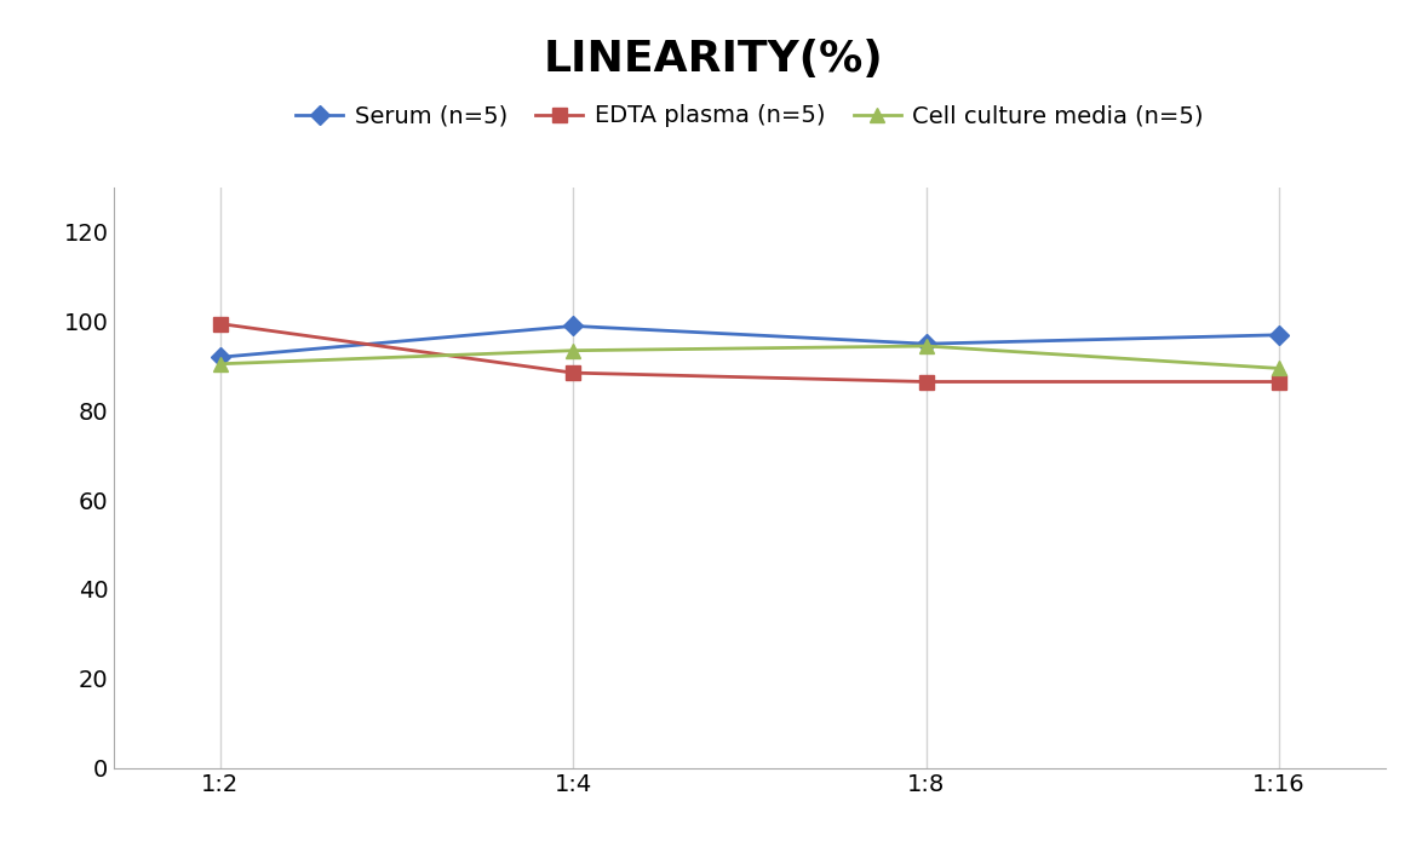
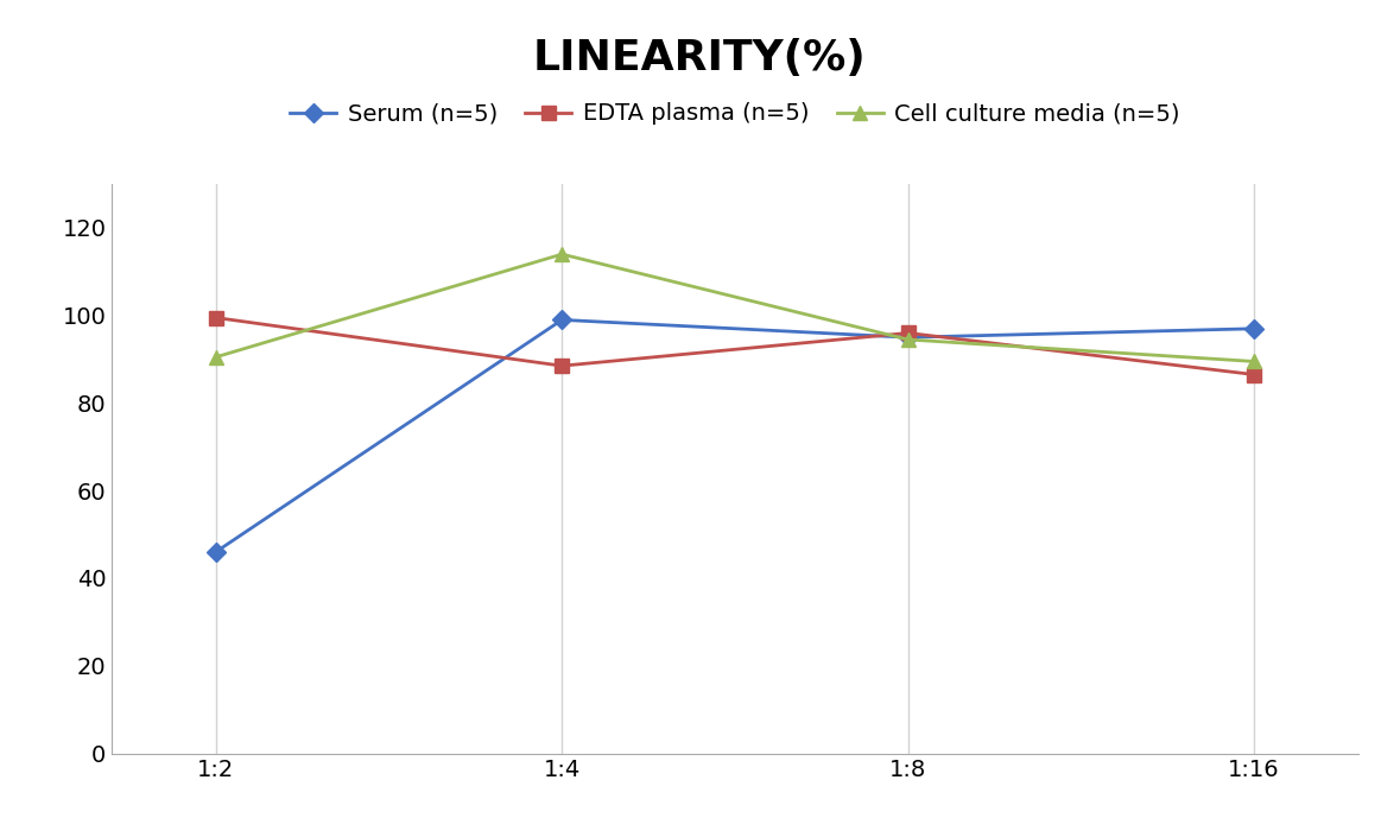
Serum (n=5)/1:2: 92 -> 46
Cell culture media (n=5)/1:4: 93.5 -> 114.0
EDTA plasma (n=5)/1:8: 86.5 -> 96.0
